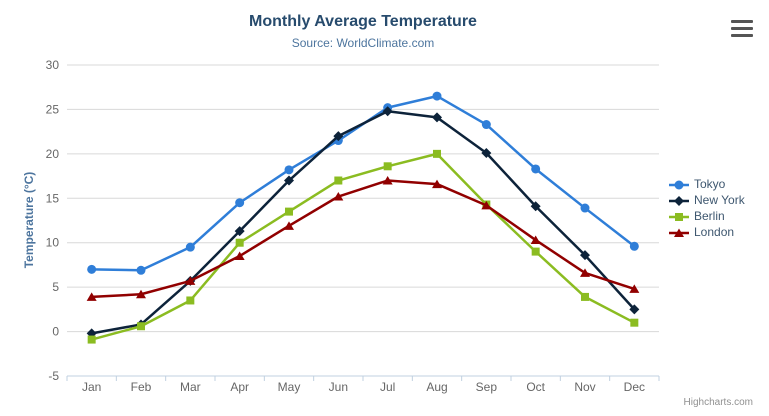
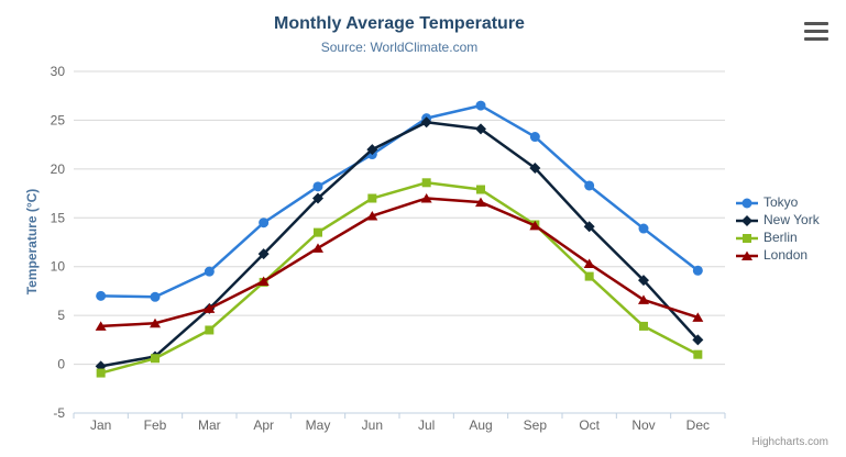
Berlin/Apr: 10 -> 8
Berlin/Aug: 20 -> 18
